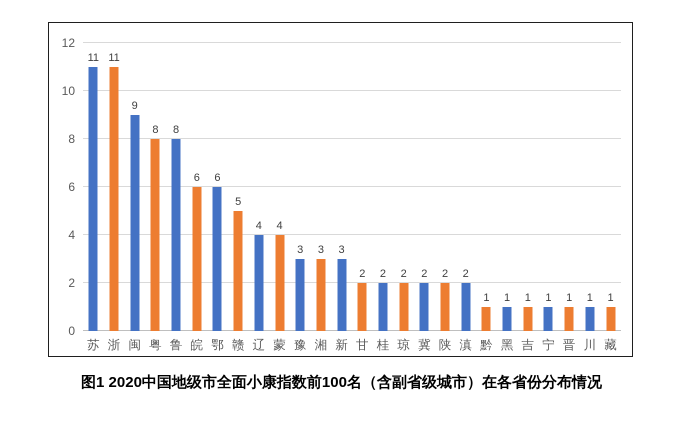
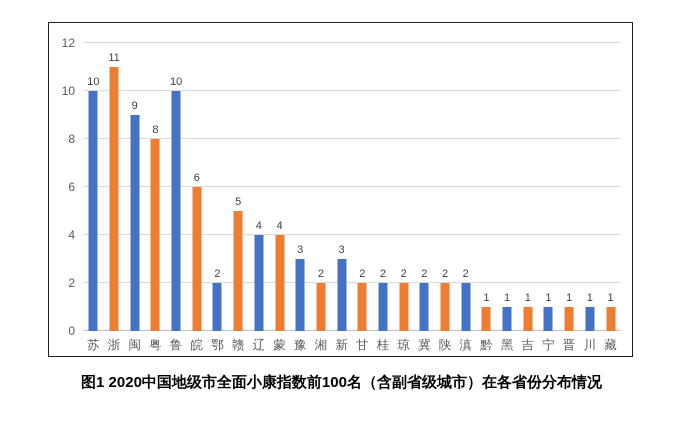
苏: 11 -> 10
鲁: 8 -> 10
鄂: 6 -> 2
湘: 3 -> 2
